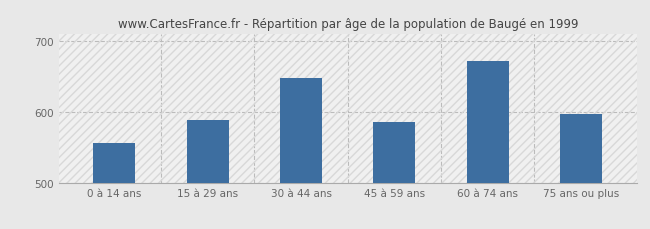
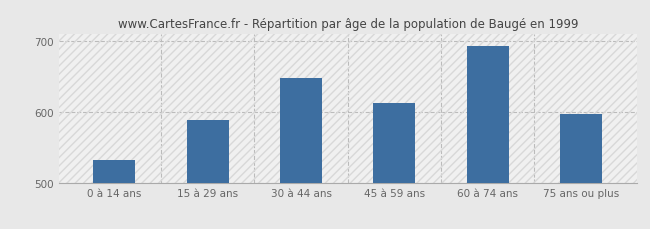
0 à 14 ans: 556 -> 533
45 à 59 ans: 586 -> 613
60 à 74 ans: 672 -> 693
